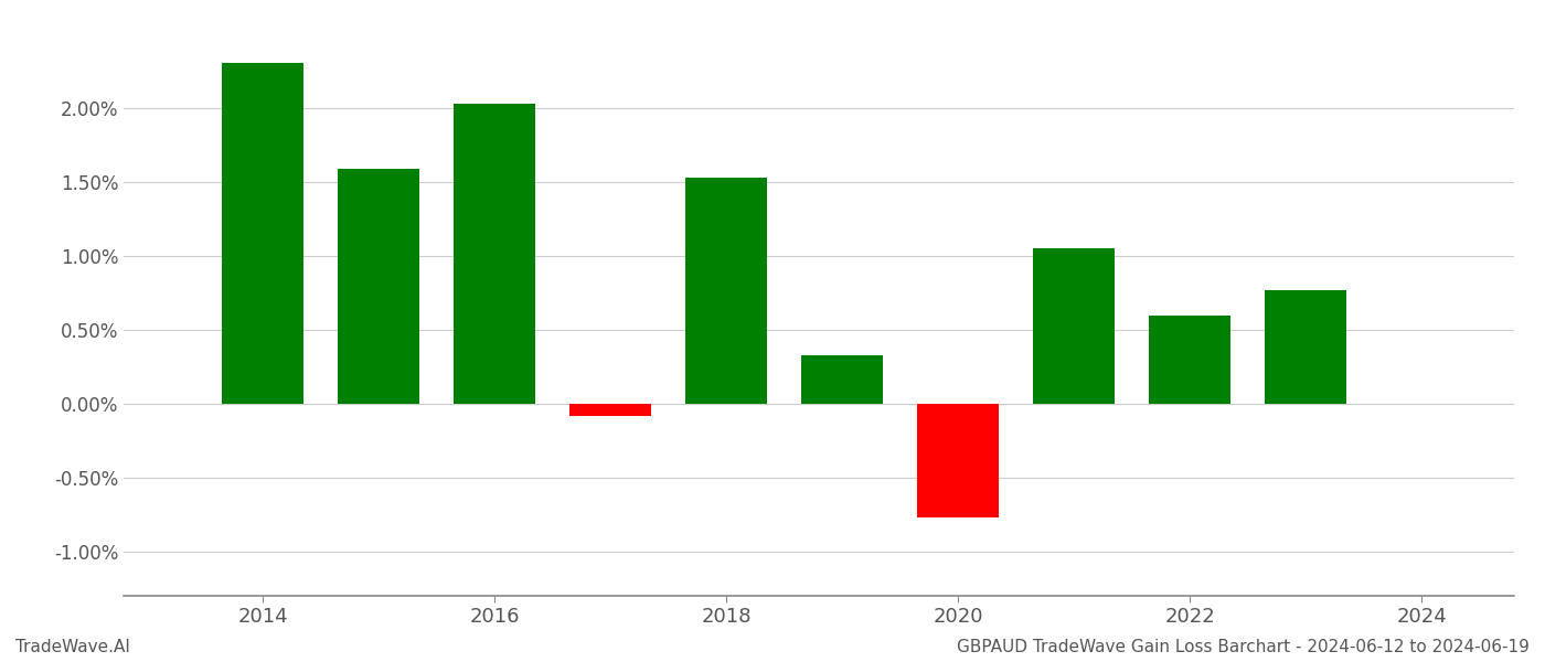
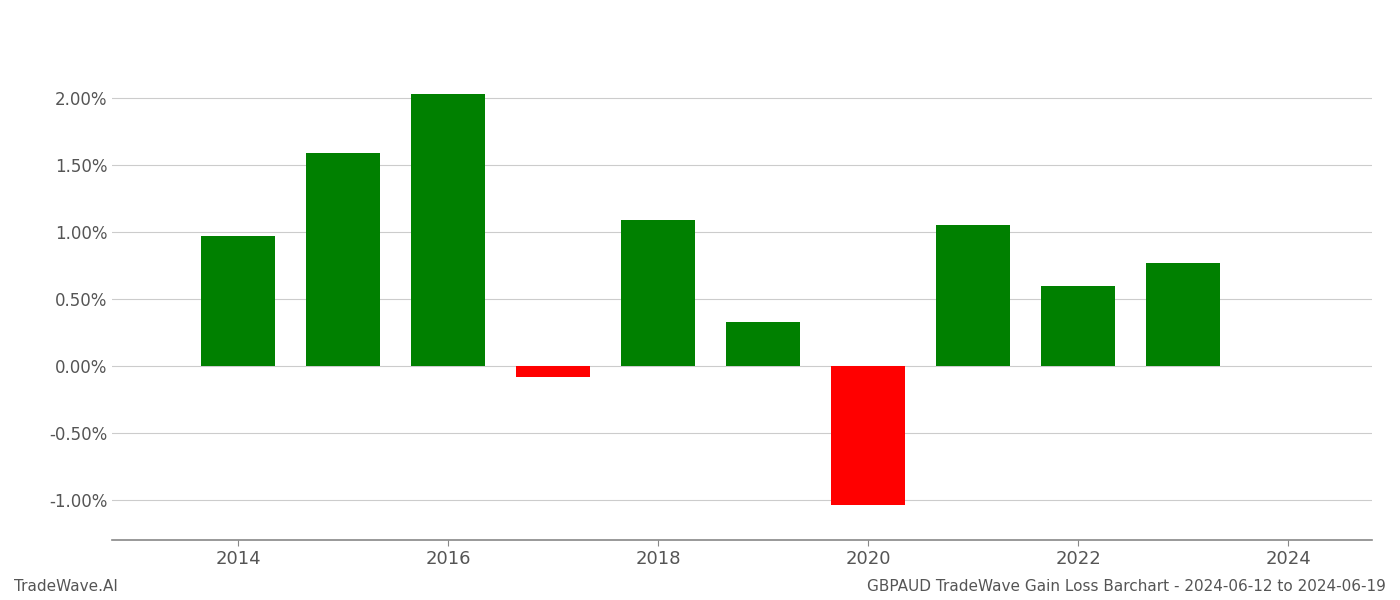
2014: 2.31% -> 0.97%
2018: 1.53% -> 1.09%
2020: -0.77% -> -1.04%
